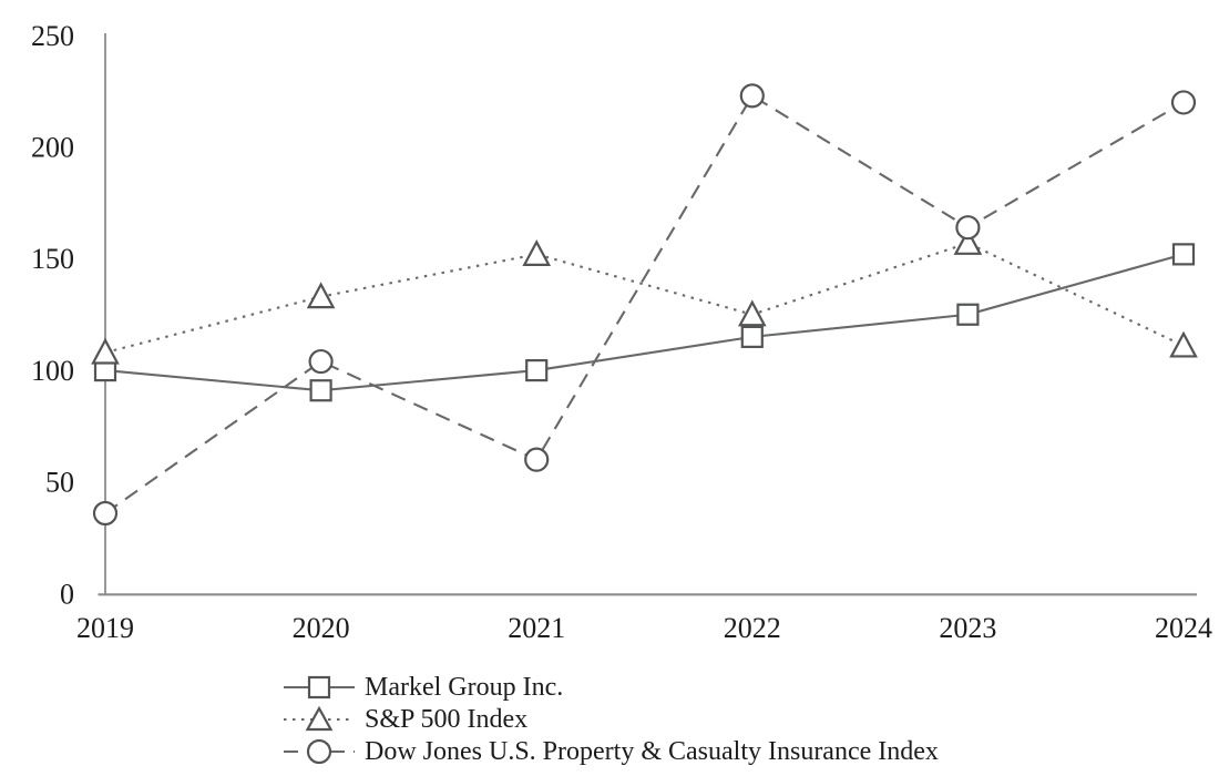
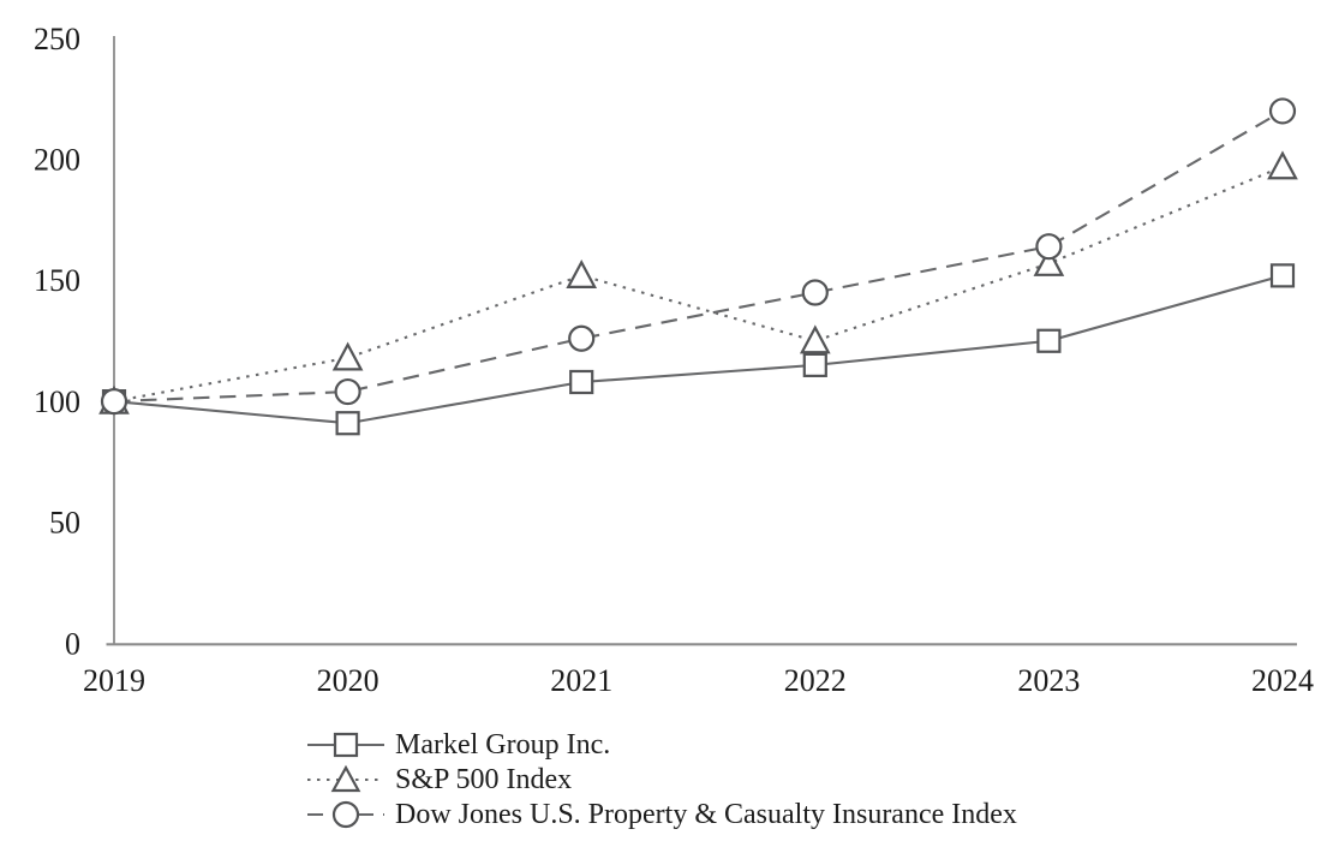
S&P 500 Index/2019: 108 -> 100
Dow Jones U.S. Property & Casualty Insurance Index/2019: 36 -> 100
S&P 500 Index/2020: 133 -> 118
Markel Group Inc./2021: 100 -> 108
Dow Jones U.S. Property & Casualty Insurance Index/2021: 60 -> 126
Dow Jones U.S. Property & Casualty Insurance Index/2022: 223 -> 145
S&P 500 Index/2024: 111 -> 197
